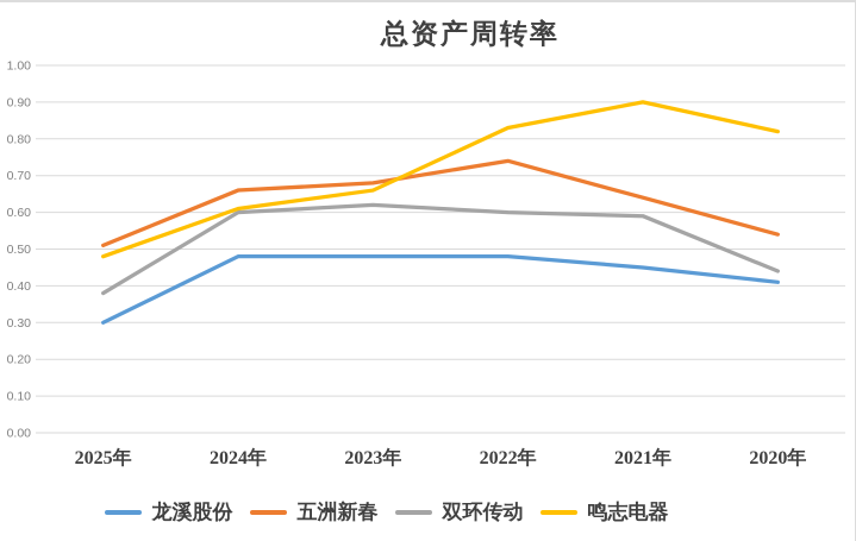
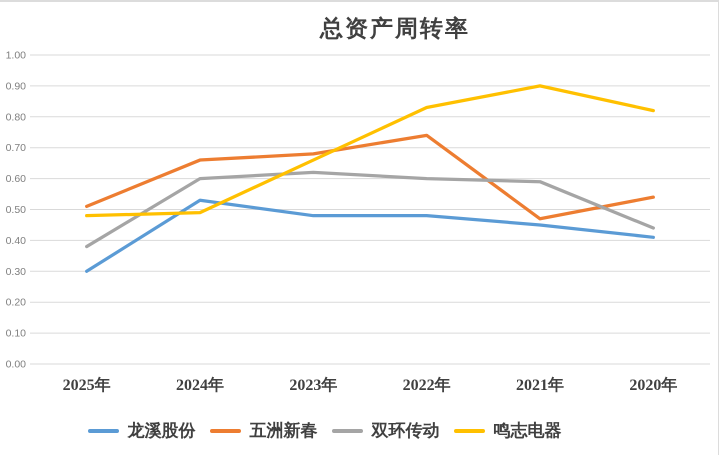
龙溪股份/2024年: 0.48 -> 0.53
鸣志电器/2024年: 0.61 -> 0.49
五洲新春/2021年: 0.64 -> 0.47
